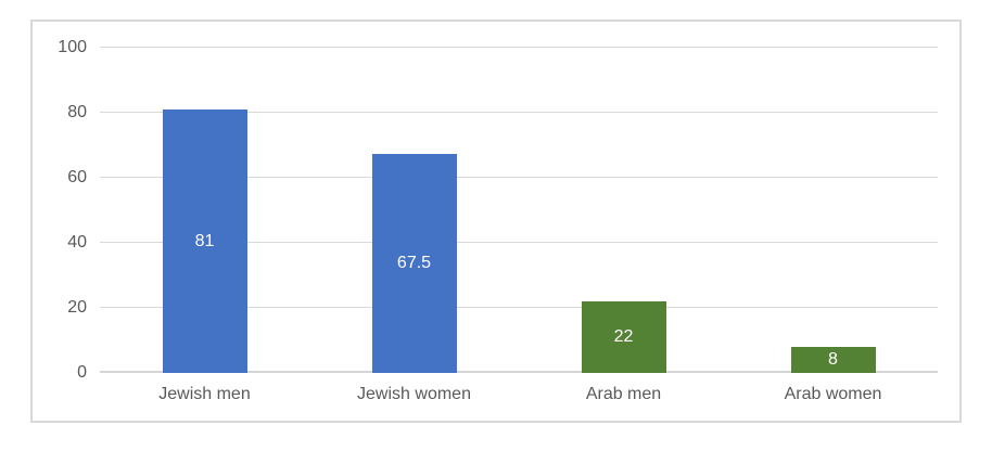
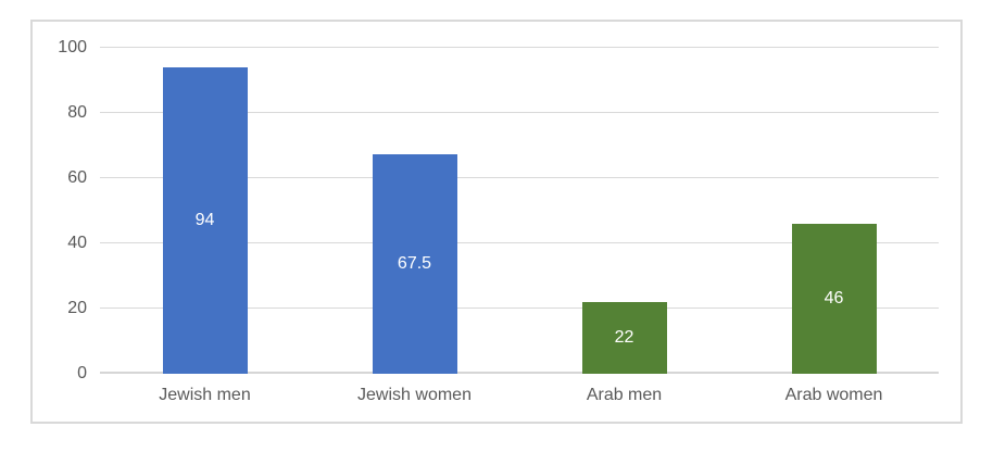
Jewish men: 81 -> 94
Arab women: 8 -> 46
